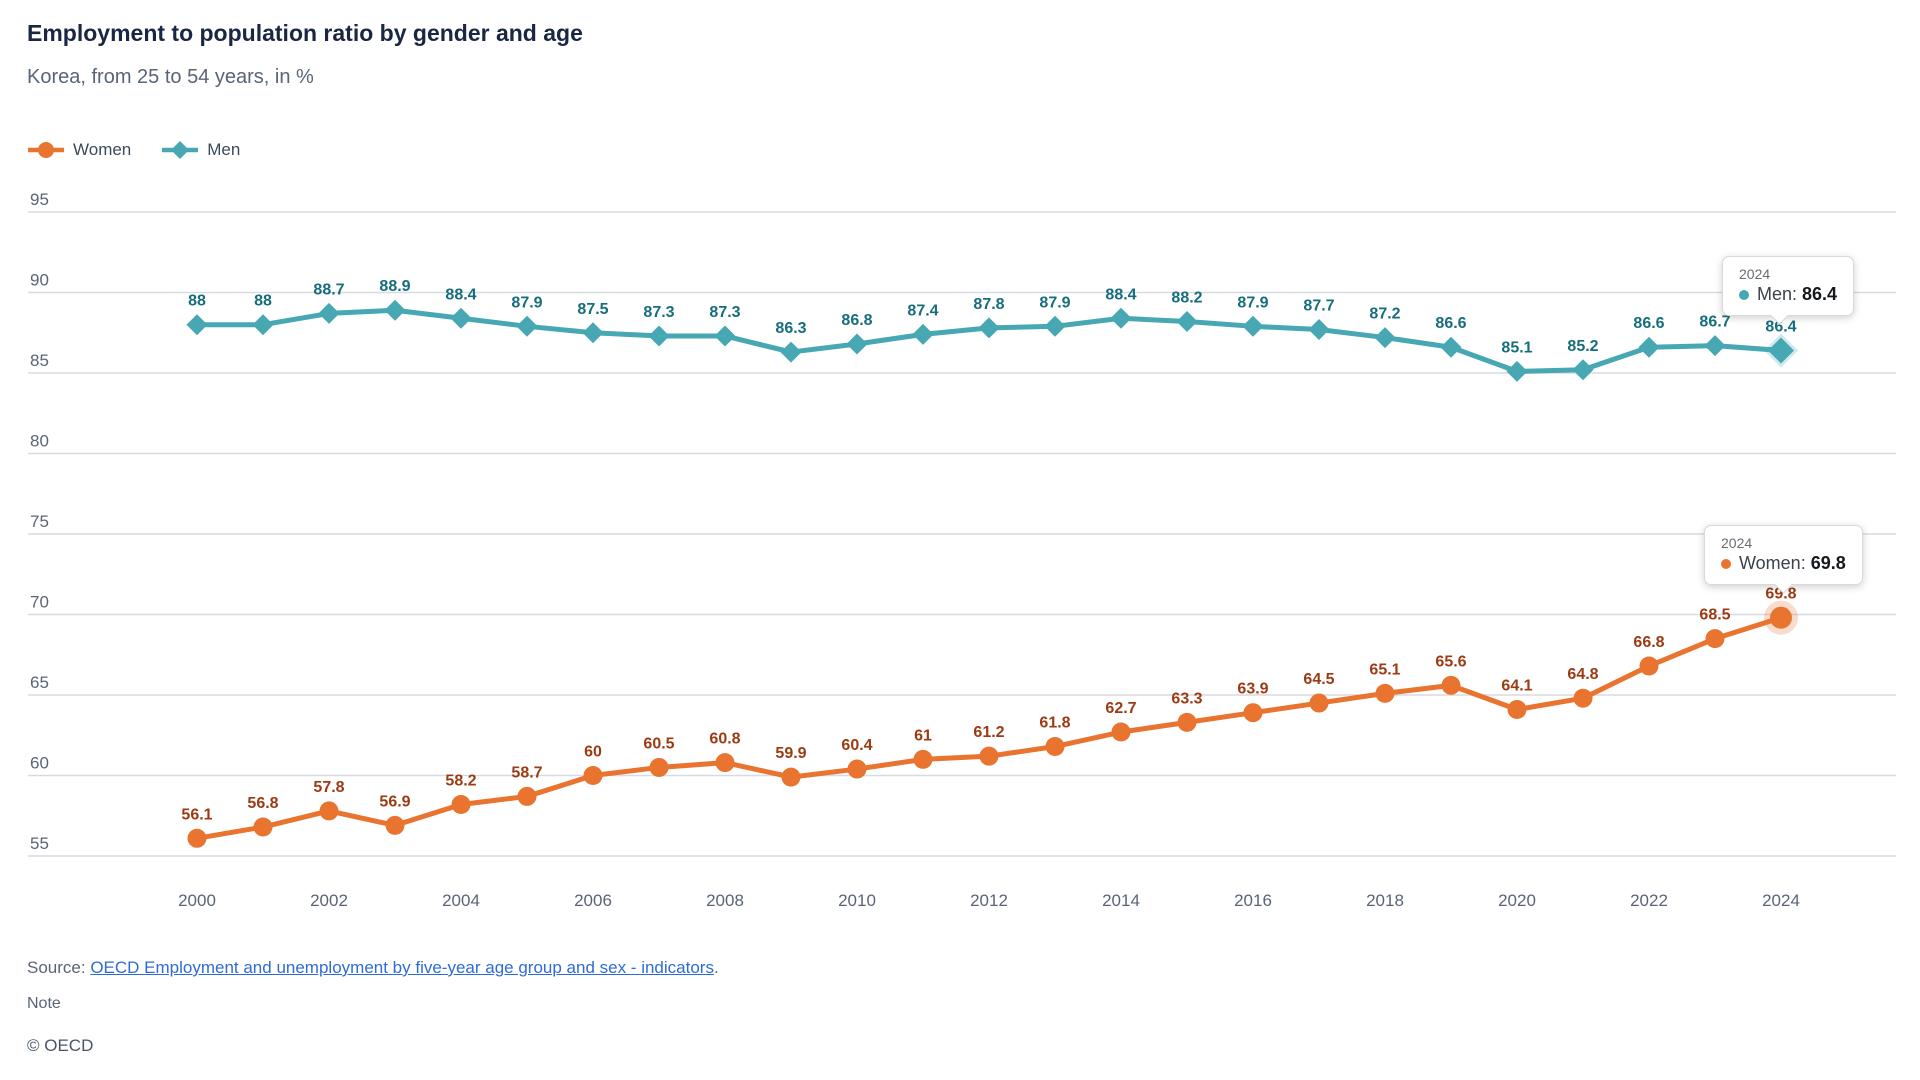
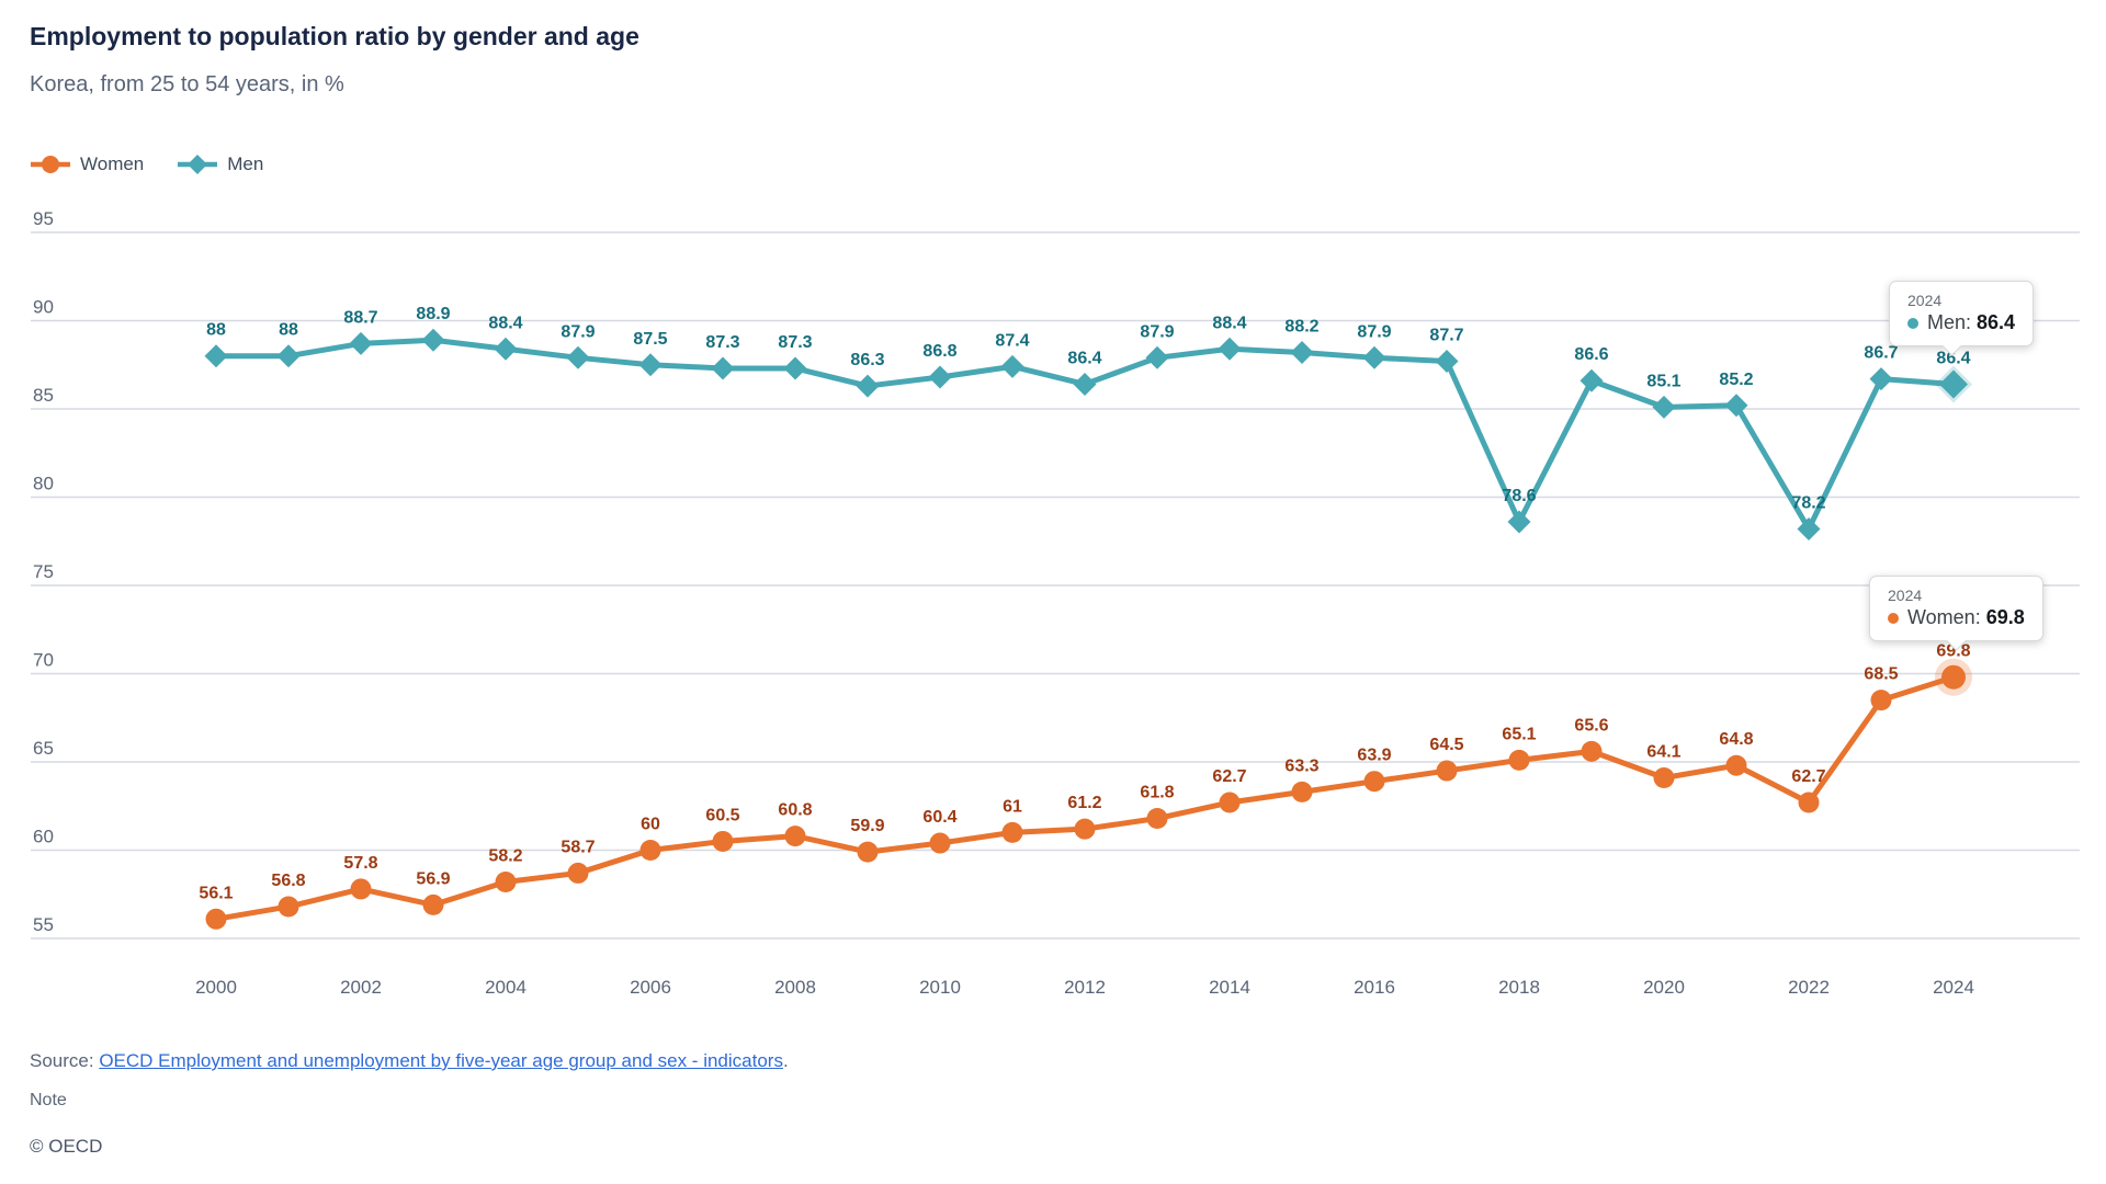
Men/2012: 87.8 -> 86.4
Men/2018: 87.2 -> 78.6
Women/2022: 66.8 -> 62.7
Men/2022: 86.6 -> 78.2
